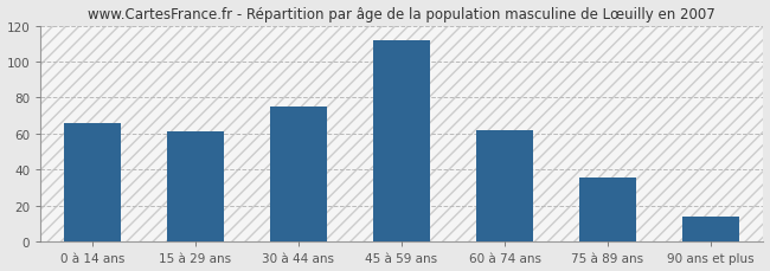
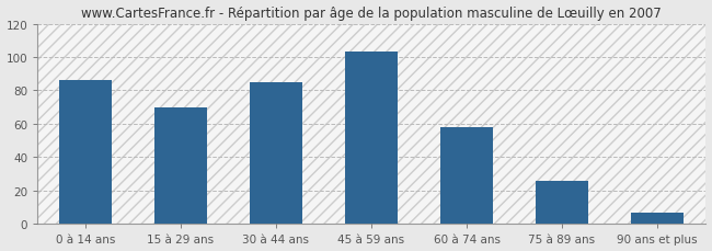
0 à 14 ans: 66 -> 86
15 à 29 ans: 61 -> 70
30 à 44 ans: 75 -> 85
45 à 59 ans: 112 -> 103
60 à 74 ans: 62 -> 58
75 à 89 ans: 36 -> 26
90 ans et plus: 14 -> 7
